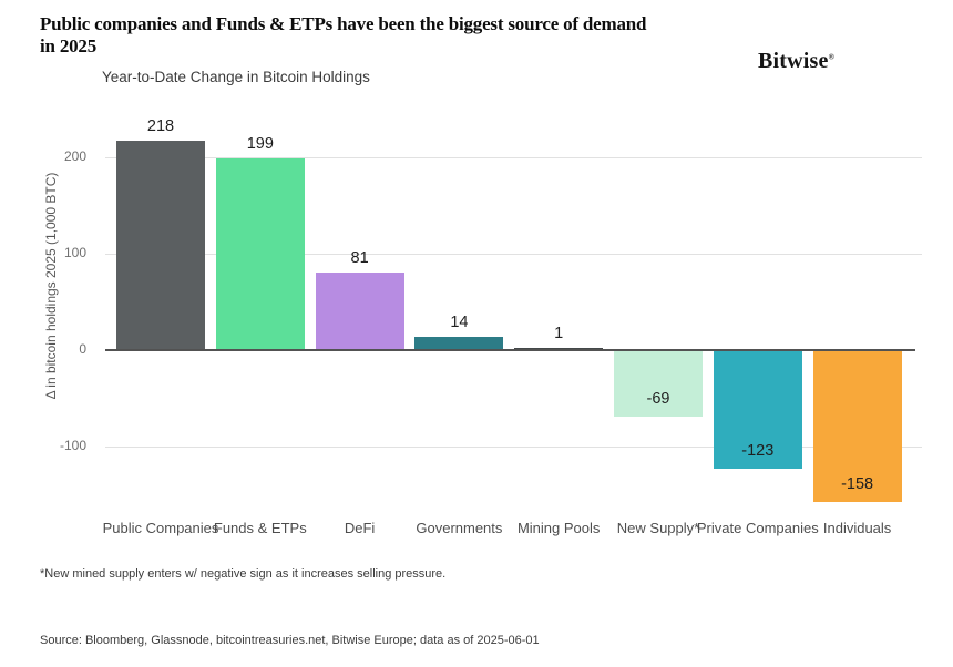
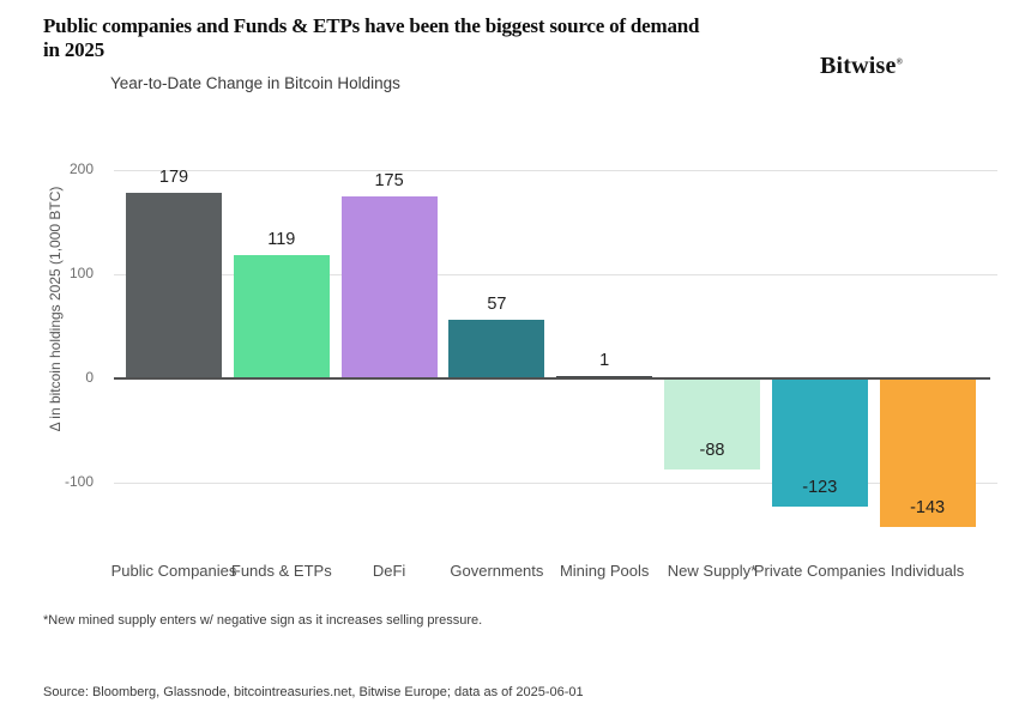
Public Companies: 218 -> 179
Funds & ETPs: 199 -> 119
DeFi: 81 -> 175
Governments: 14 -> 57
New Supply*: -69 -> -88
Individuals: -158 -> -143
